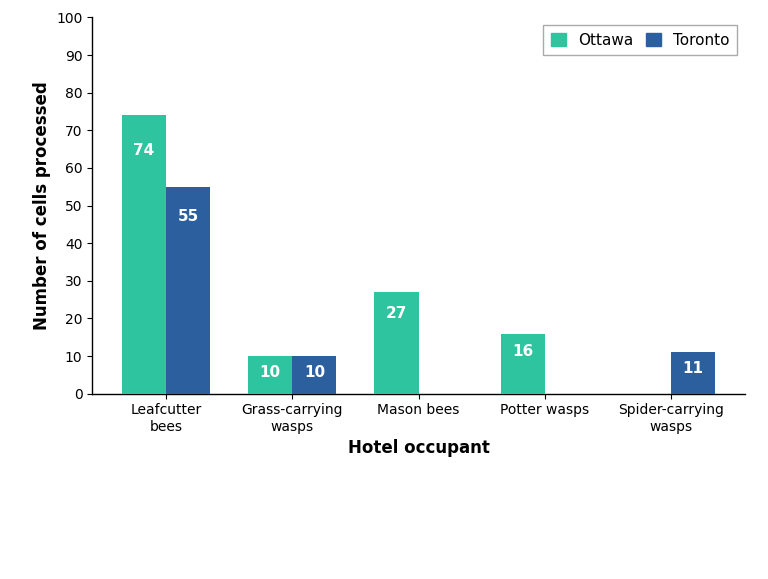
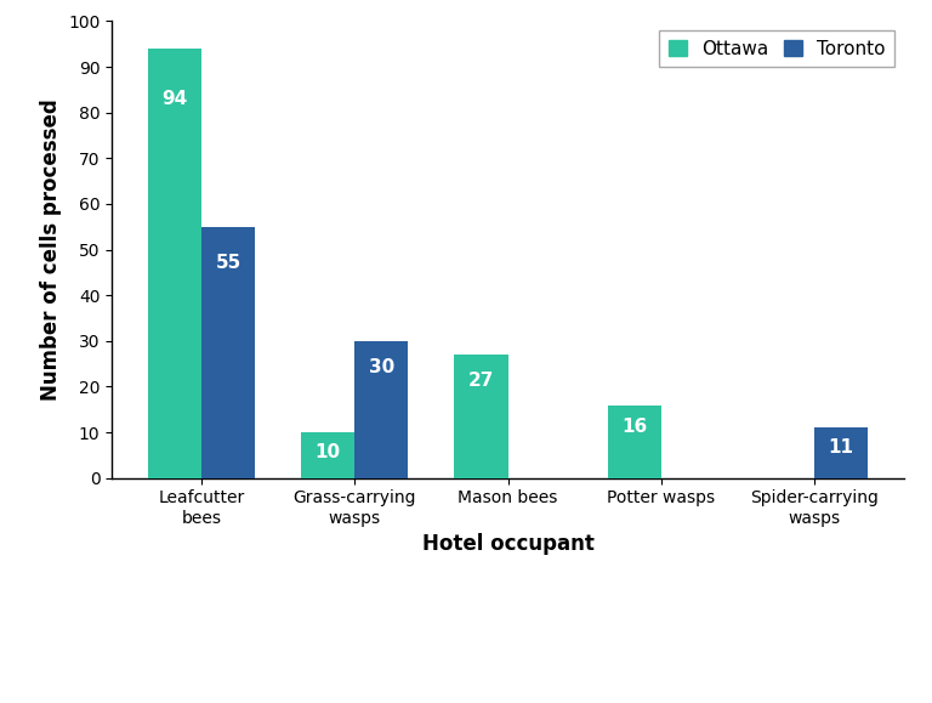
Ottawa/Leafcutter bees: 74 -> 94
Toronto/Grass-carrying wasps: 10 -> 30
